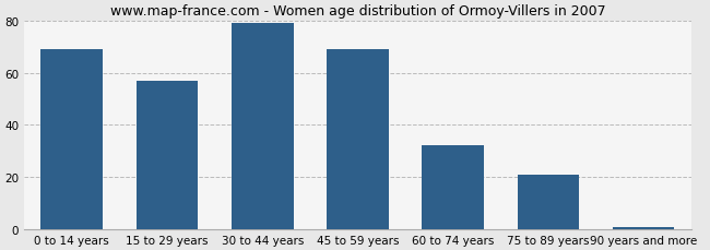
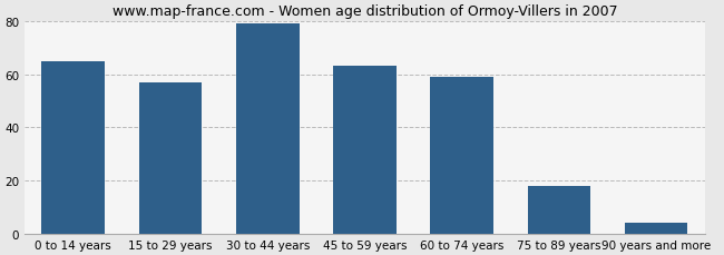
0 to 14 years: 69 -> 65
45 to 59 years: 69 -> 63
60 to 74 years: 32 -> 59
75 to 89 years: 21 -> 18
90 years and more: 1 -> 4
